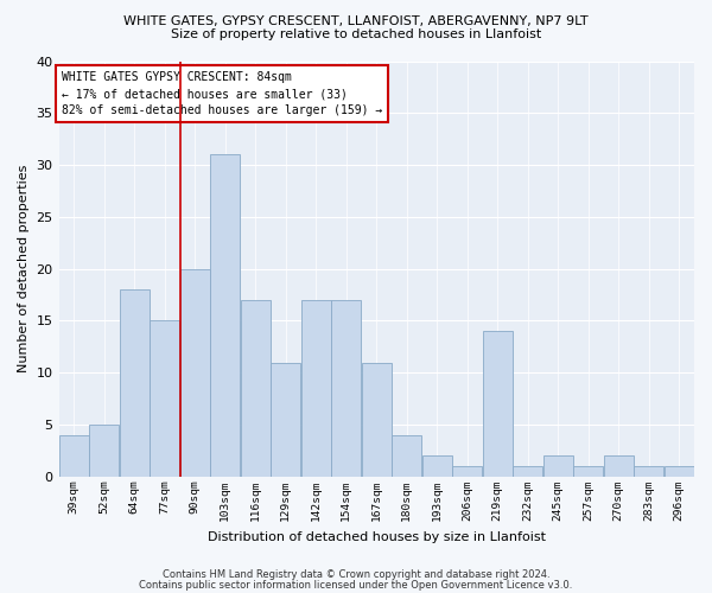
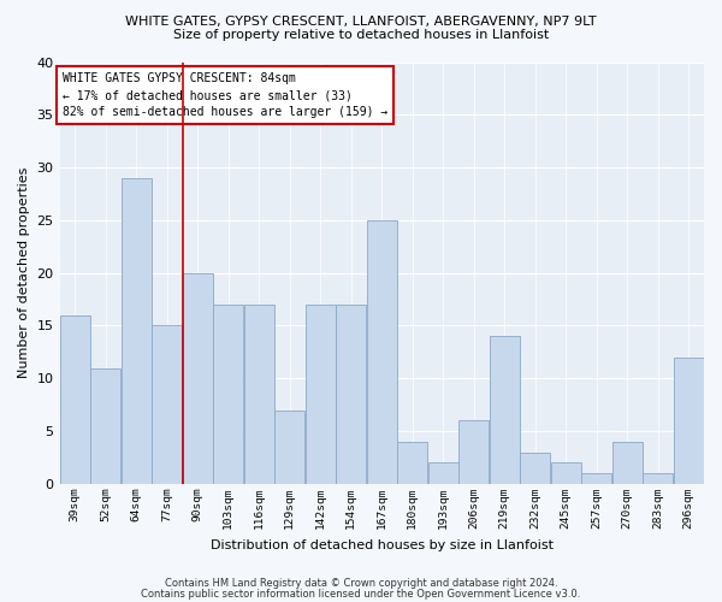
39sqm: 4 -> 16
52sqm: 5 -> 11
64sqm: 18 -> 29
103sqm: 31 -> 17
129sqm: 11 -> 7
167sqm: 11 -> 25
206sqm: 1 -> 6
232sqm: 1 -> 3
270sqm: 2 -> 4
296sqm: 1 -> 12
